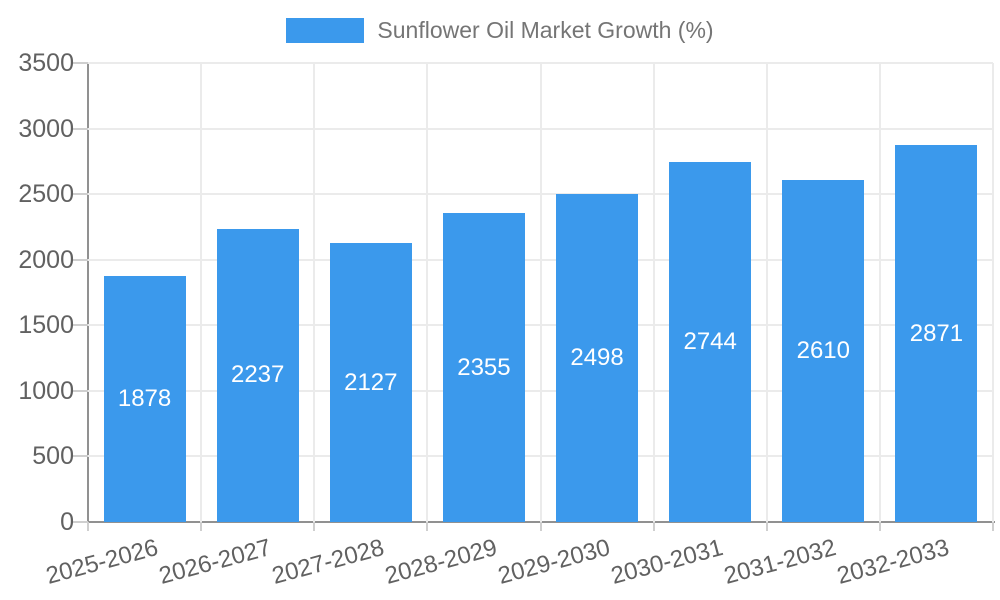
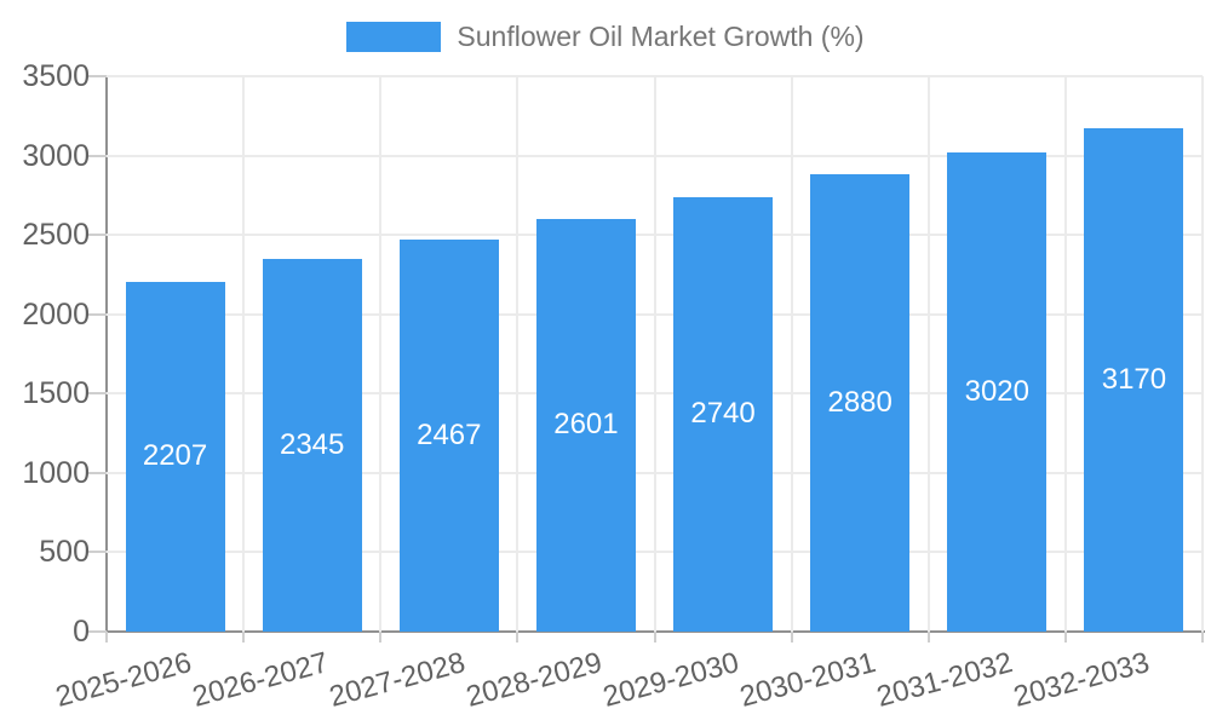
2025-2026: 1878 -> 2207
2026-2027: 2237 -> 2345
2027-2028: 2127 -> 2467
2028-2029: 2355 -> 2601
2029-2030: 2498 -> 2740
2030-2031: 2744 -> 2880
2031-2032: 2610 -> 3020
2032-2033: 2871 -> 3170
